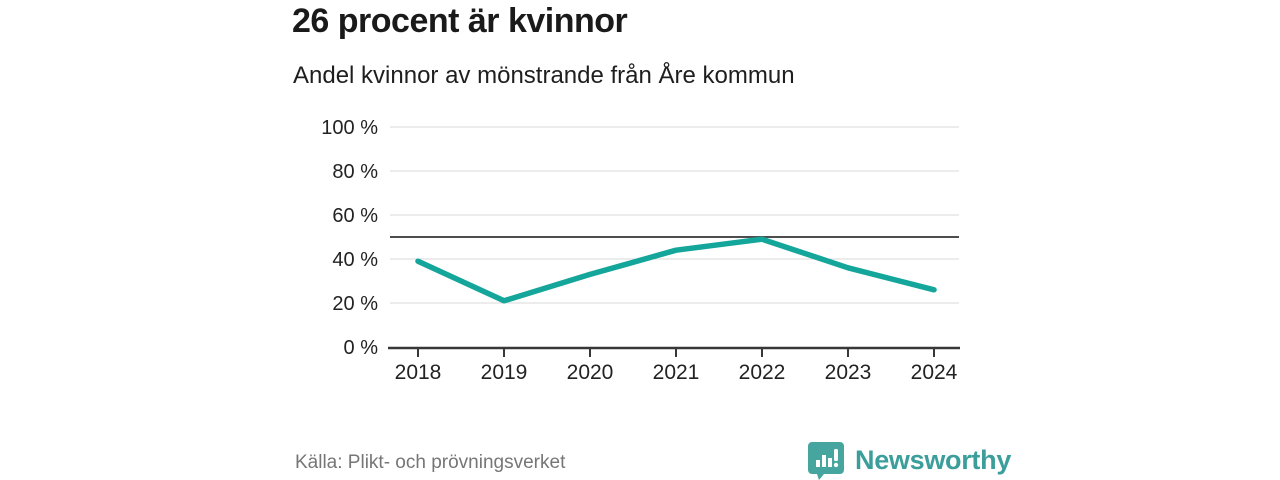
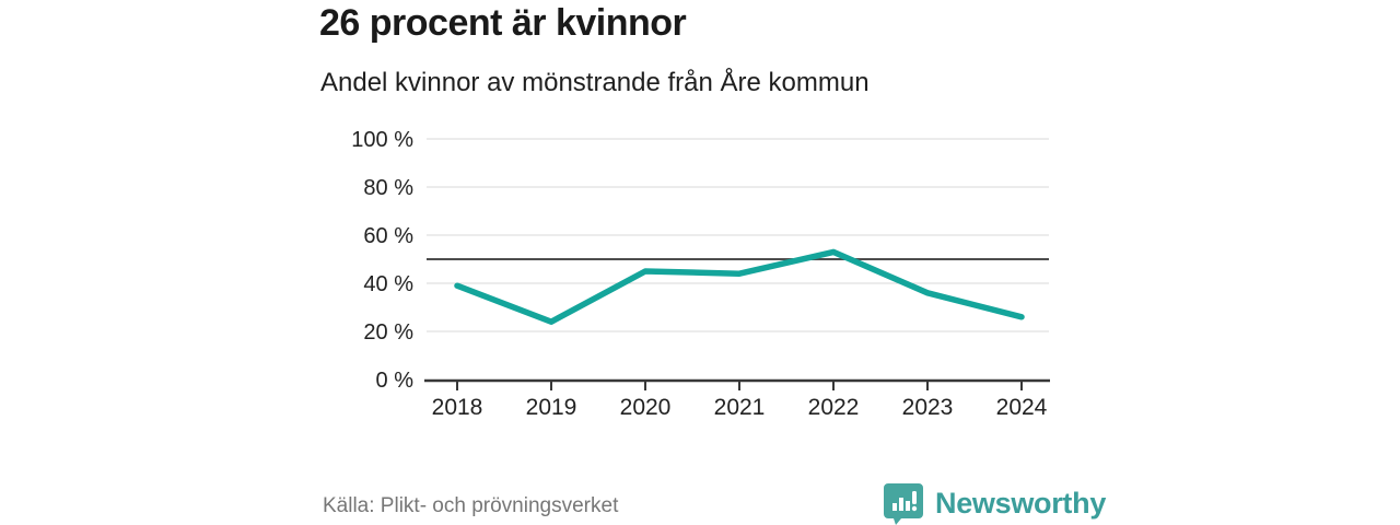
2019: 21% -> 24%
2020: 33% -> 45%
2022: 49% -> 53%
